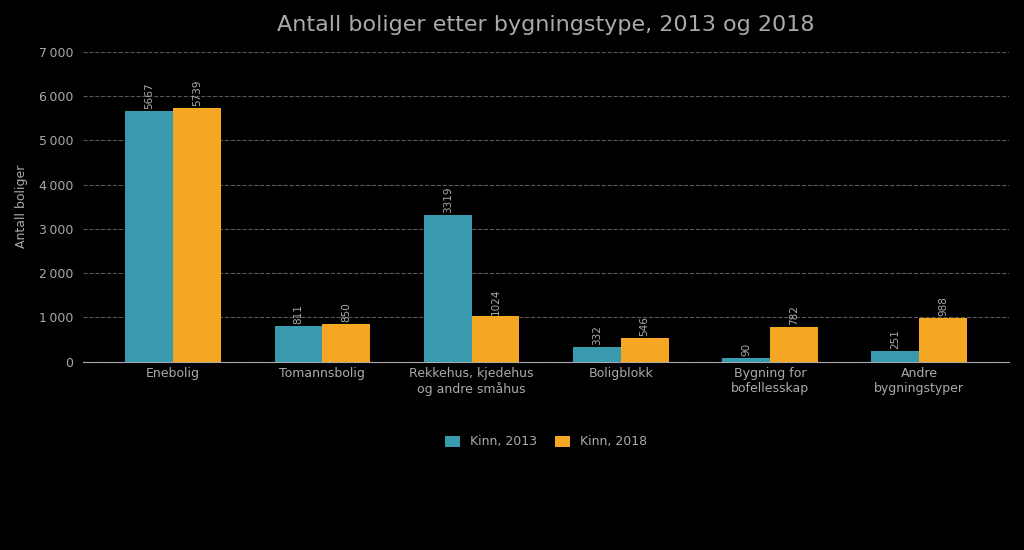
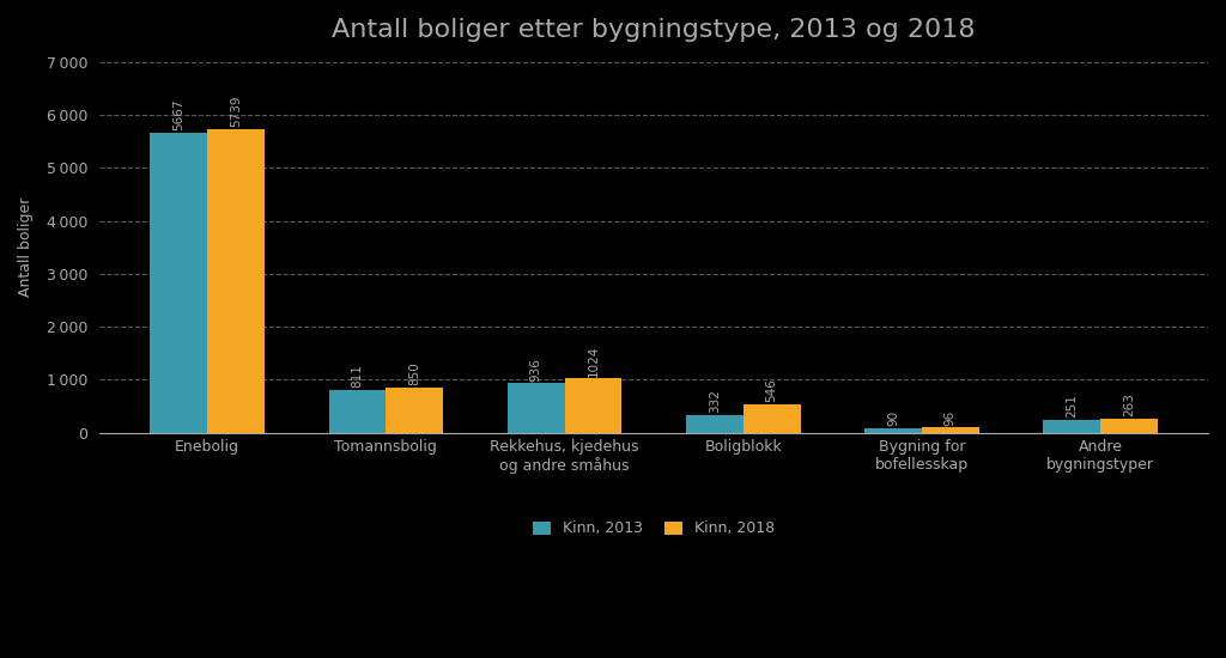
Kinn, 2013/Rekkehus, kjedehus og andre småhus: 3319 -> 936
Kinn, 2018/Bygning for bofellesskap: 782 -> 96
Kinn, 2018/Andre bygningstyper: 988 -> 263
